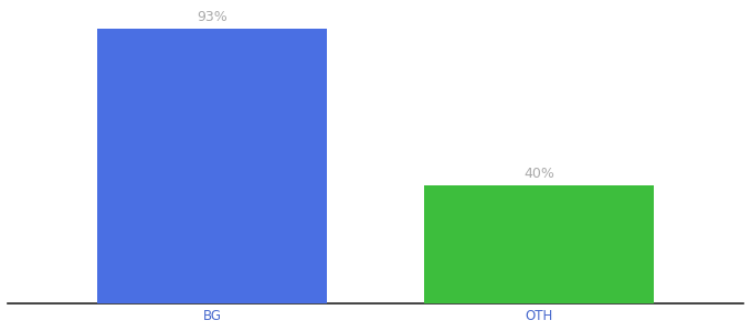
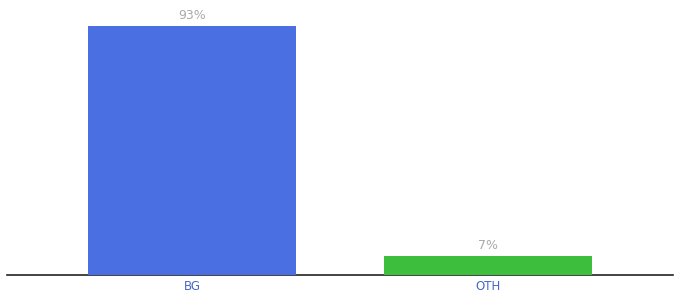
OTH: 40% -> 7%
